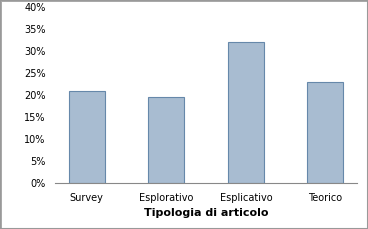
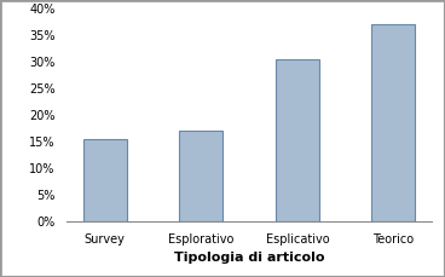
Survey: 21.0% -> 15.5%
Esplorativo: 19.5% -> 17.0%
Esplicativo: 32.0% -> 30.5%
Teorico: 23.0% -> 37.0%
